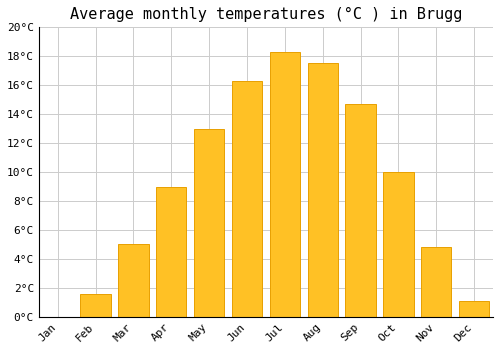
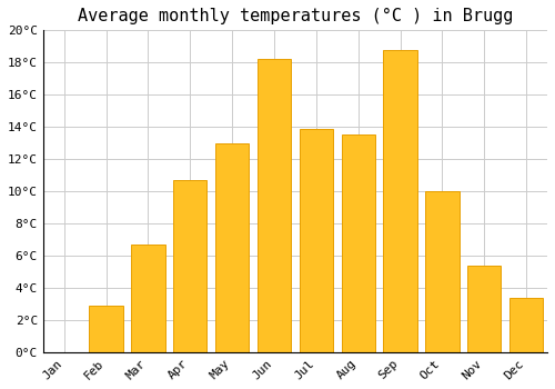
Feb: 1.6°C -> 2.9°C
Mar: 5.0°C -> 6.7°C
Apr: 9.0°C -> 10.7°C
Jun: 16.3°C -> 18.2°C
Jul: 18.3°C -> 13.9°C
Aug: 17.5°C -> 13.5°C
Sep: 14.7°C -> 18.8°C
Nov: 4.8°C -> 5.4°C
Dec: 1.1°C -> 3.4°C
